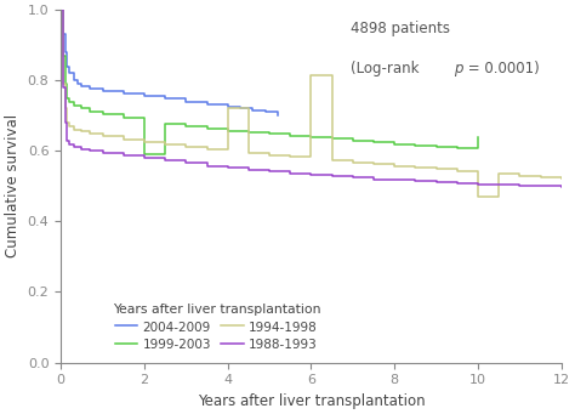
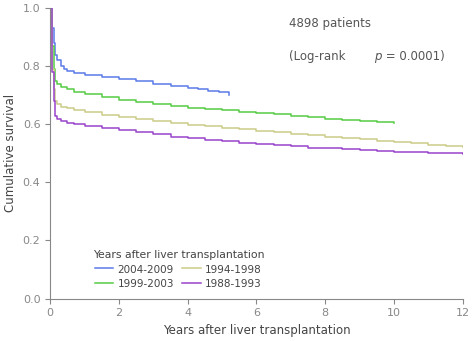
1999-2003/2: 0.590 -> 0.685
1994-1998/4: 0.720 -> 0.598
1994-1998/6: 0.815 -> 0.578
1999-2003/10: 0.640 -> 0.603
1994-1998/10: 0.470 -> 0.538
